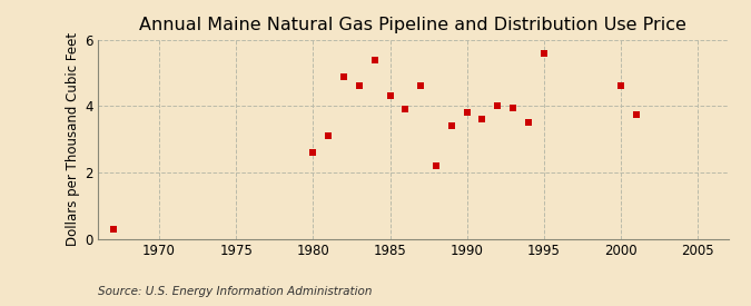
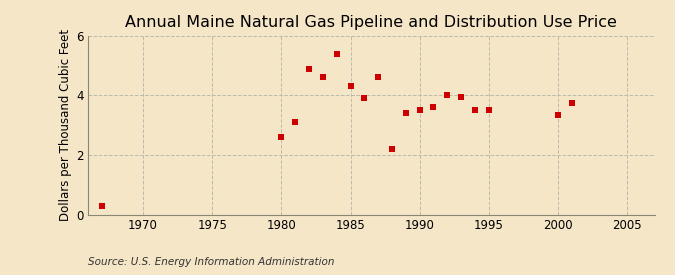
1990: 3.80 -> 3.50
1995: 5.60 -> 3.50
2000: 4.60 -> 3.35
